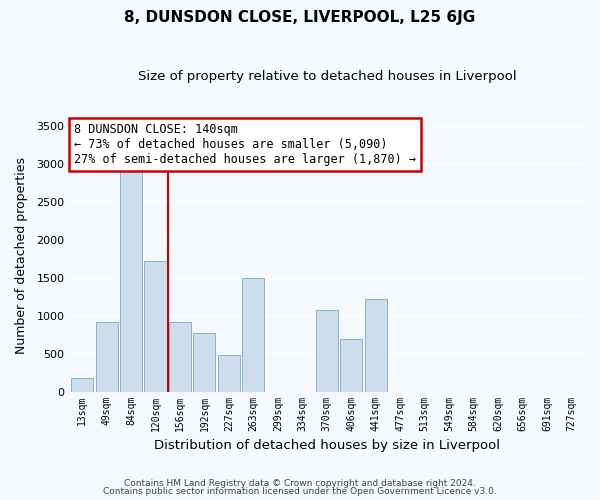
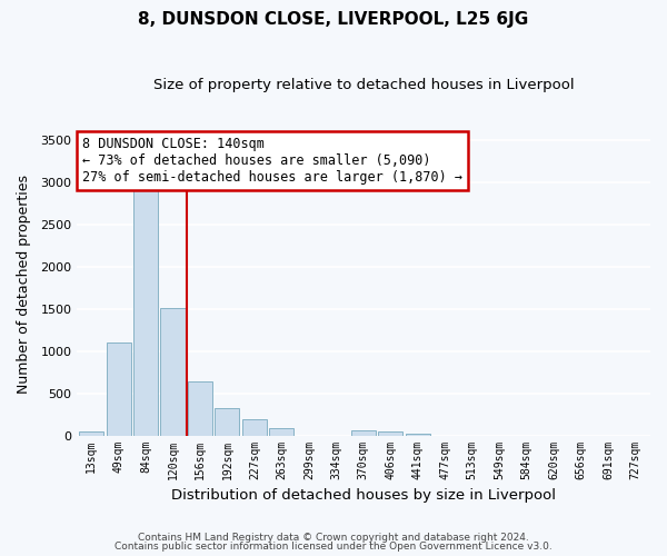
13sqm: 180 -> 40
49sqm: 920 -> 1100
120sqm: 1720 -> 1510
156sqm: 920 -> 640
192sqm: 780 -> 320
227sqm: 480 -> 200
263sqm: 1500 -> 90
370sqm: 1080 -> 60
406sqm: 700 -> 60
441sqm: 1220 -> 20
